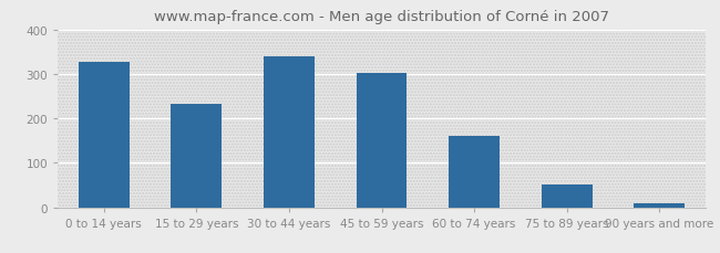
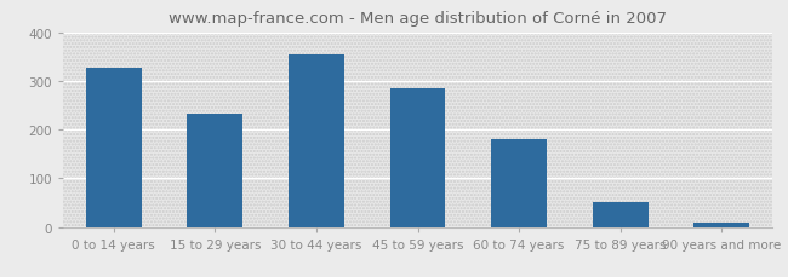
30 to 44 years: 340 -> 355
45 to 59 years: 302 -> 285
60 to 74 years: 160 -> 180
